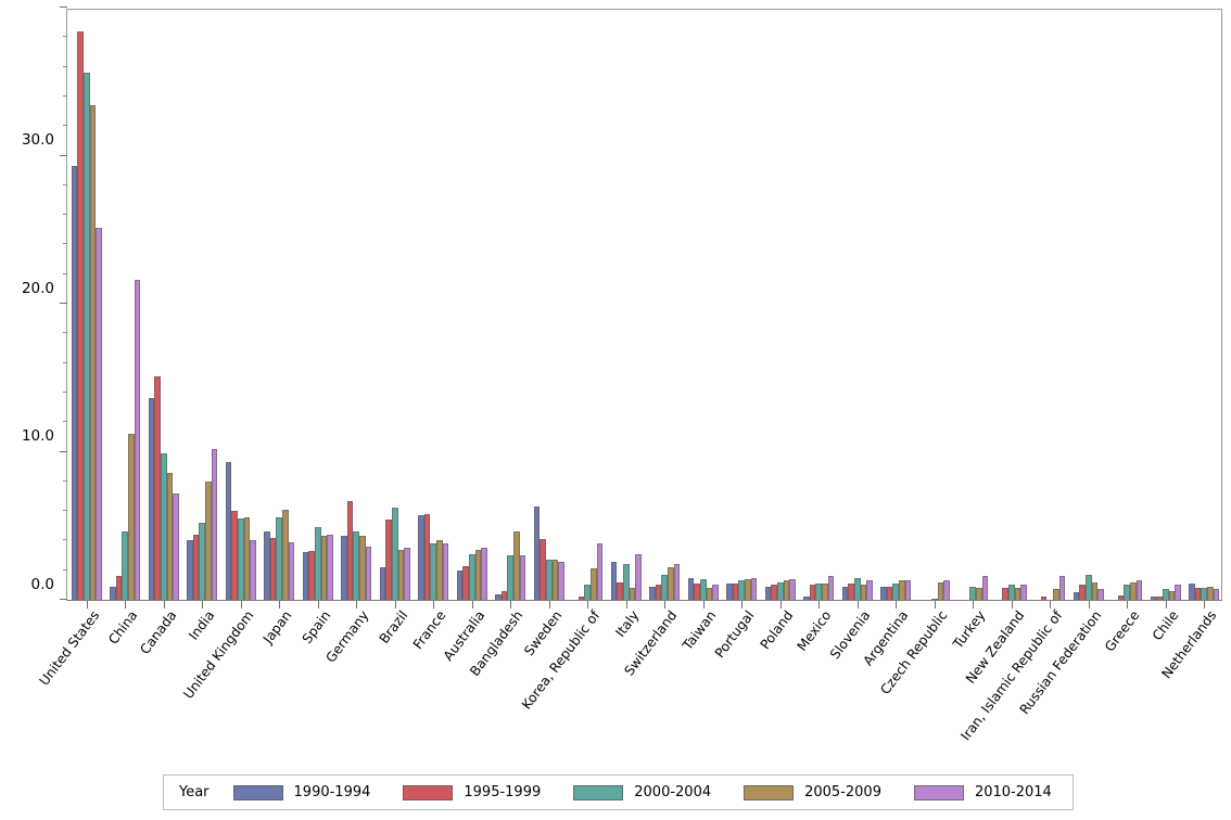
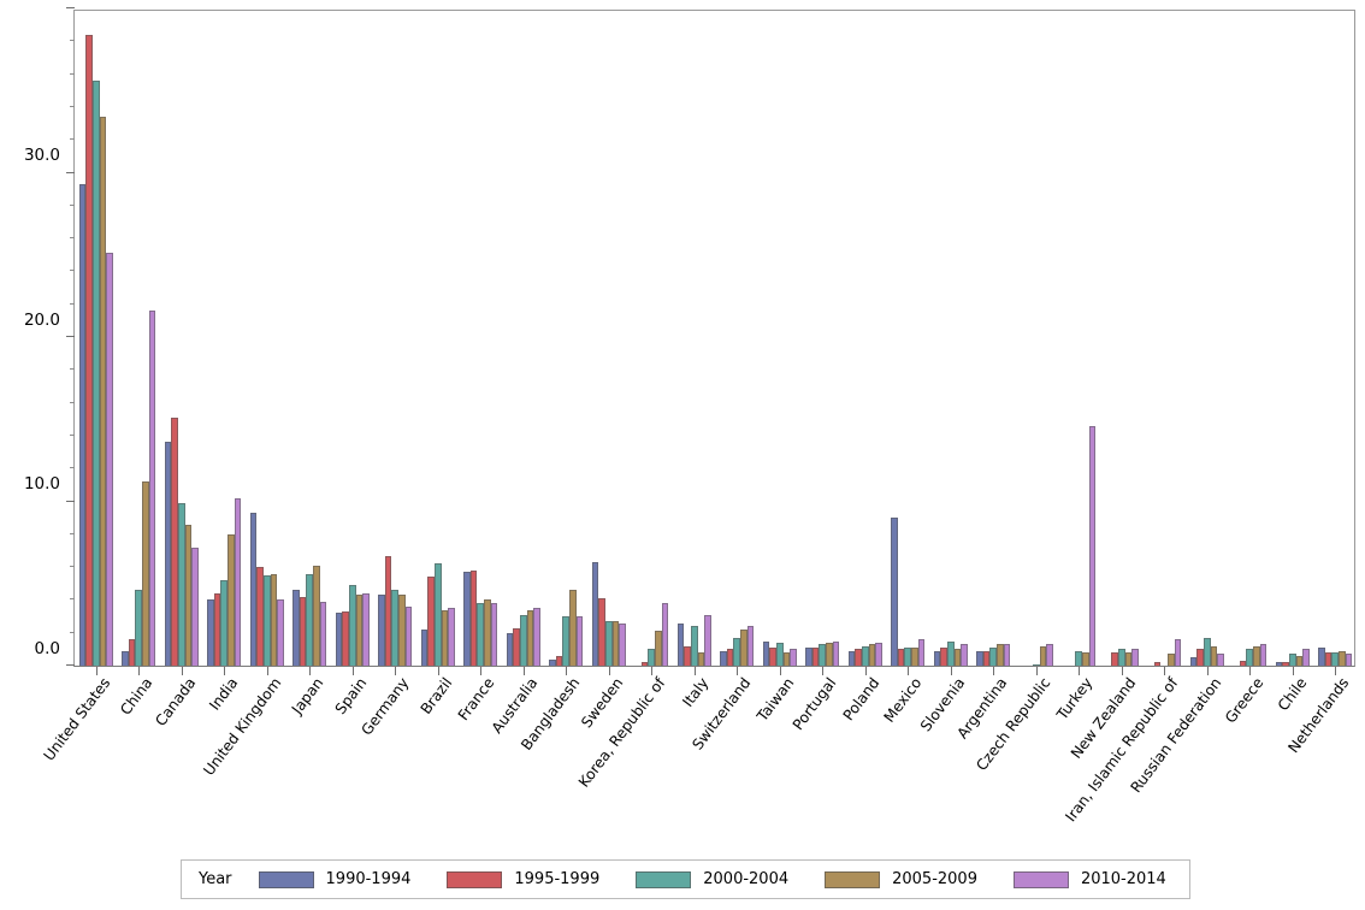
1990-1994/Mexico: 0.2 -> 9.0
2010-2014/Turkey: 1.6 -> 14.6
